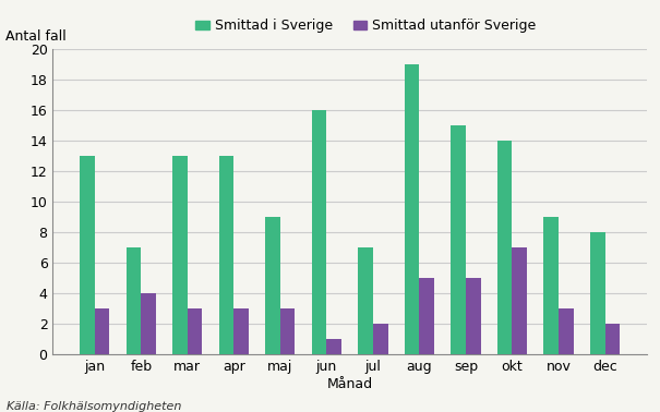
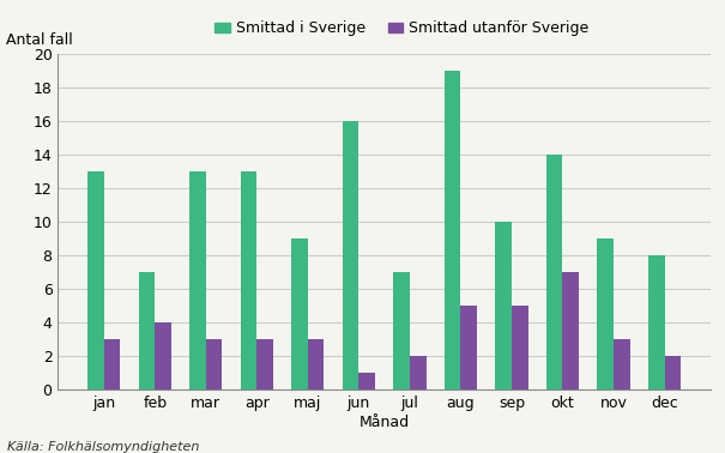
Smittad i Sverige/sep: 15 -> 10
